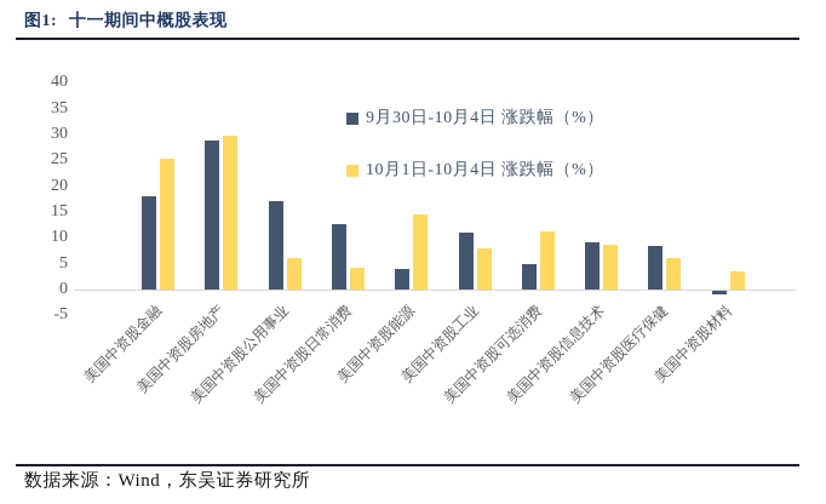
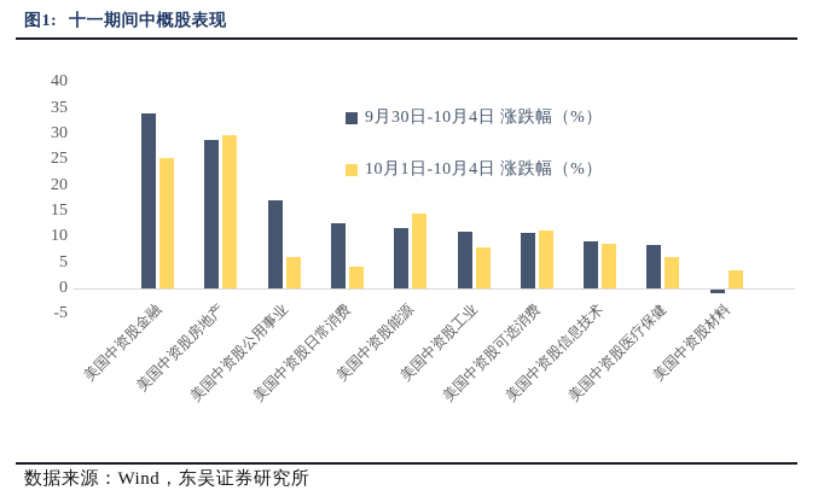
9月30日-10月4日 涨跌幅（%）/美国中资股金融: 18 -> 34
9月30日-10月4日 涨跌幅（%）/美国中资股能源: 4 -> 12
9月30日-10月4日 涨跌幅（%）/美国中资股可选消费: 5 -> 11
